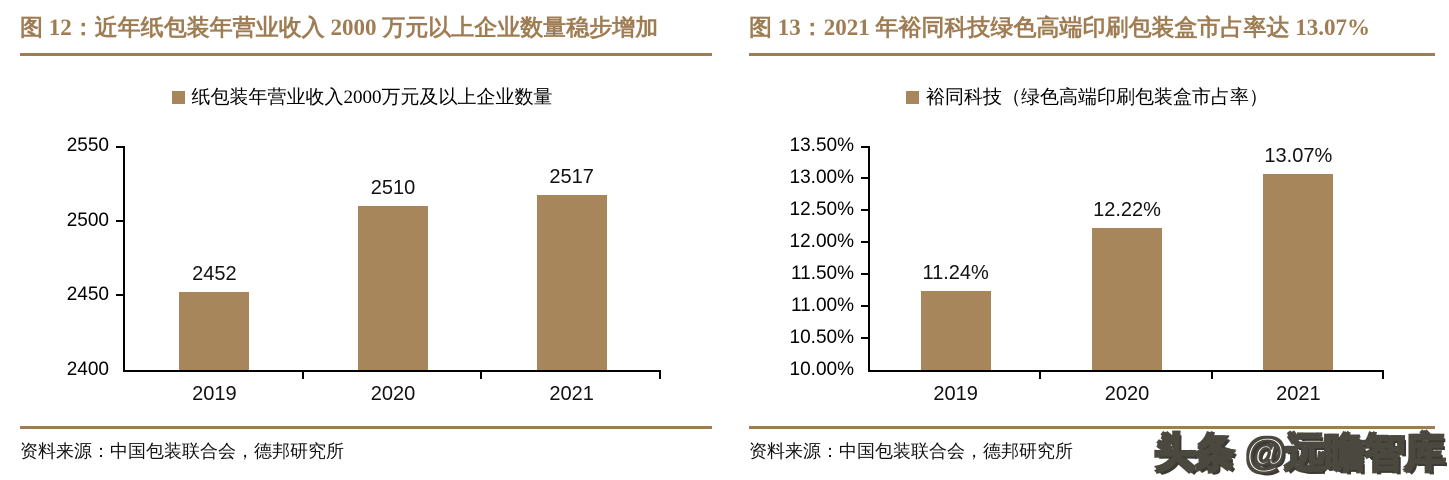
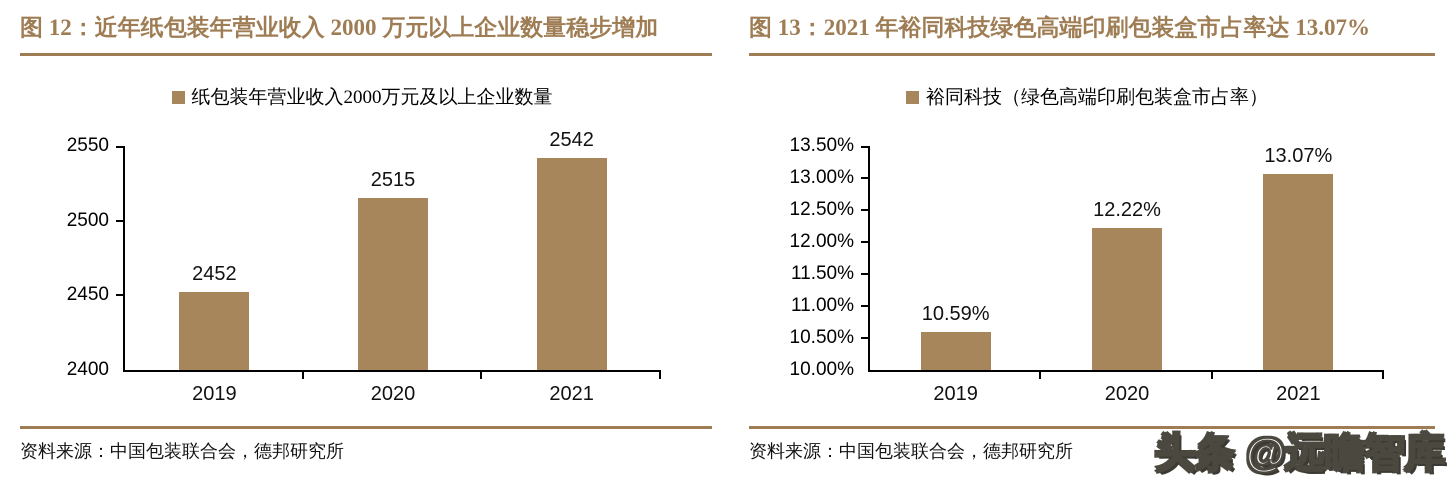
图 12：近年纸包装年营业收入 2000 万元以上企业数量稳步增加/2020: 2510 -> 2515
图 12：近年纸包装年营业收入 2000 万元以上企业数量稳步增加/2021: 2517 -> 2542
图 13：2021 年裕同科技绿色高端印刷包装盒市占率达 13.07%/2019: 11.24% -> 10.59%
